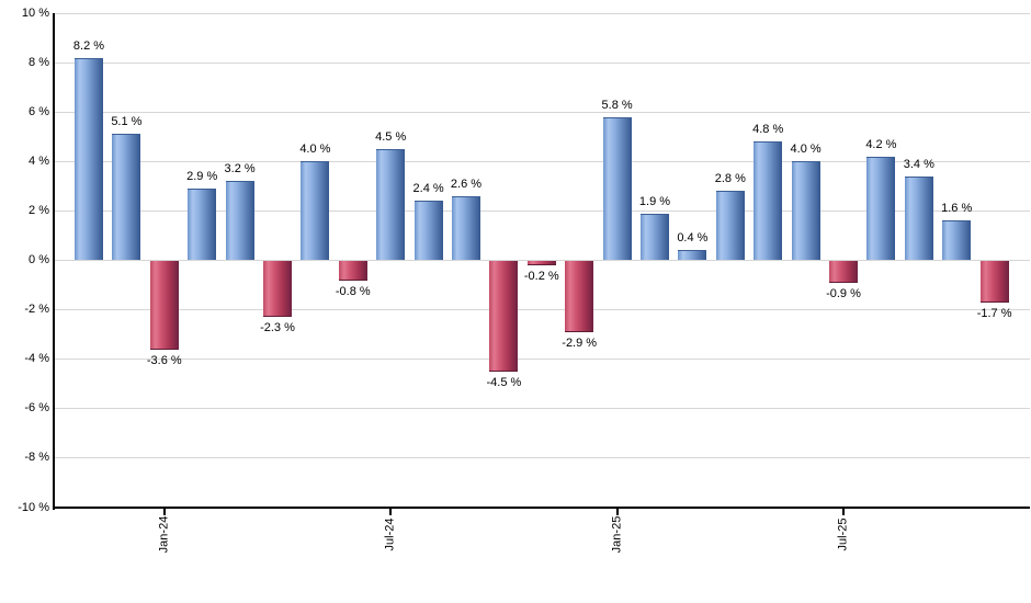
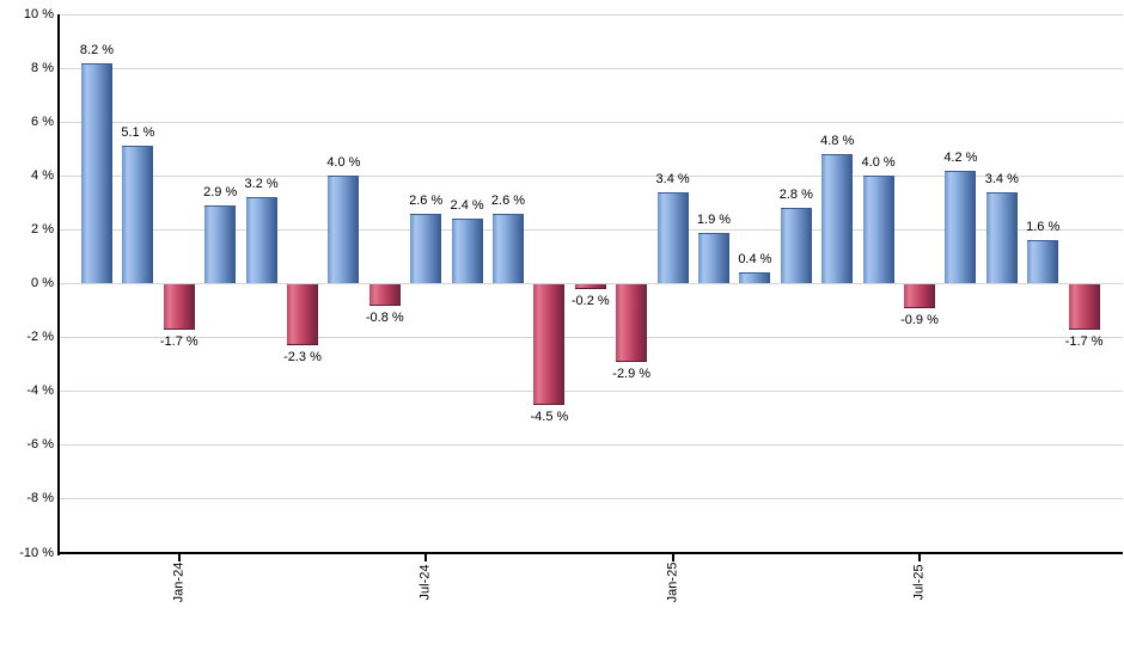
Jan-24: -3.6 -> -1.7
Jul-24: 4.5 -> 2.6
Jan-25: 5.8 -> 3.4
